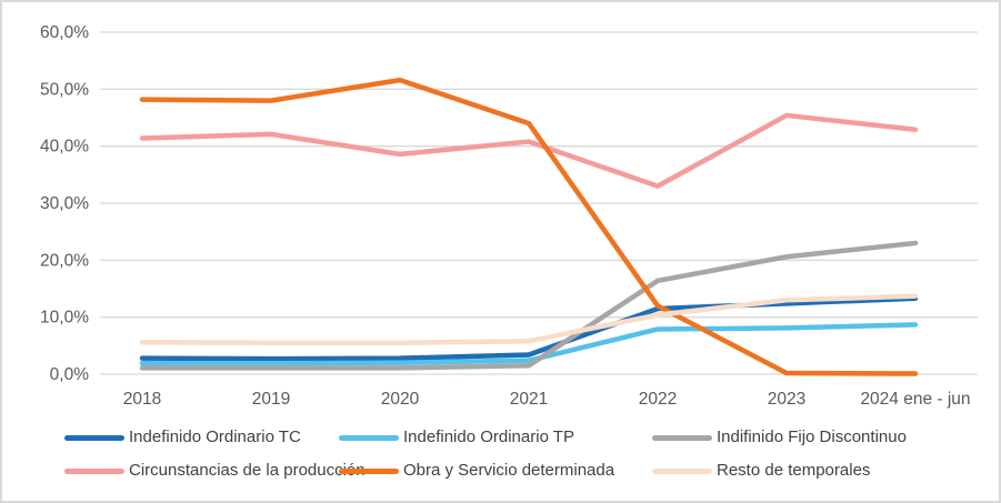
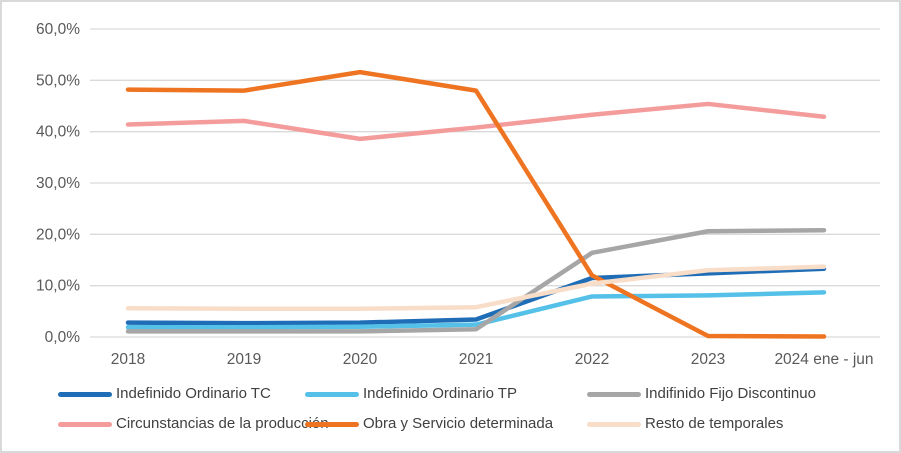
Obra y Servicio determinada/2021: 44% -> 48%
Circunstancias de la producción/2022: 33% -> 43%
Indifinido Fijo Discontinuo/2024 ene - jun: 23% -> 21%
